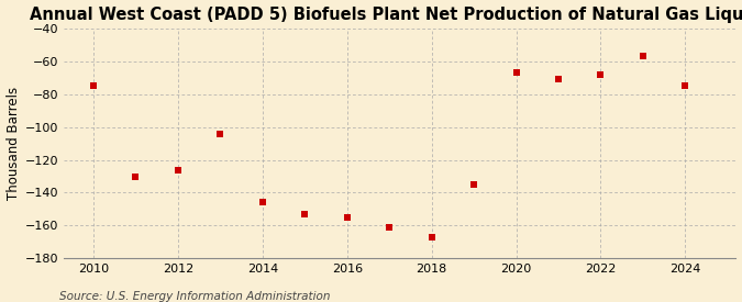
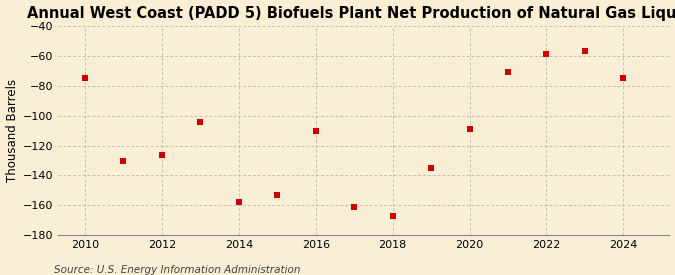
2014: -146 -> -158
2016: -155 -> -110
2020: -67 -> -109
2022: -68 -> -59
